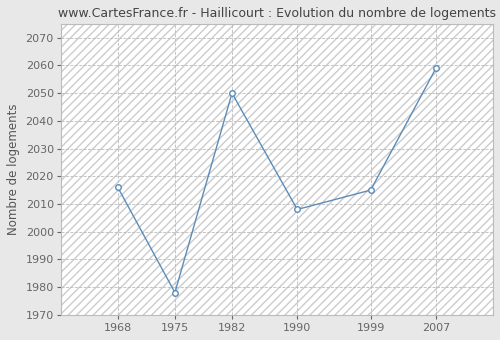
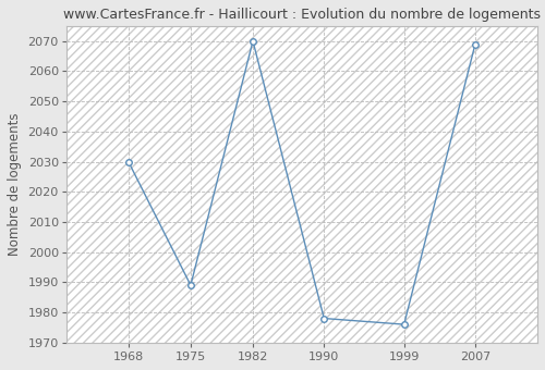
1968: 2016 -> 2030
1975: 1978 -> 1989
1982: 2050 -> 2070
1990: 2008 -> 1978
1999: 2015 -> 1976
2007: 2059 -> 2069
